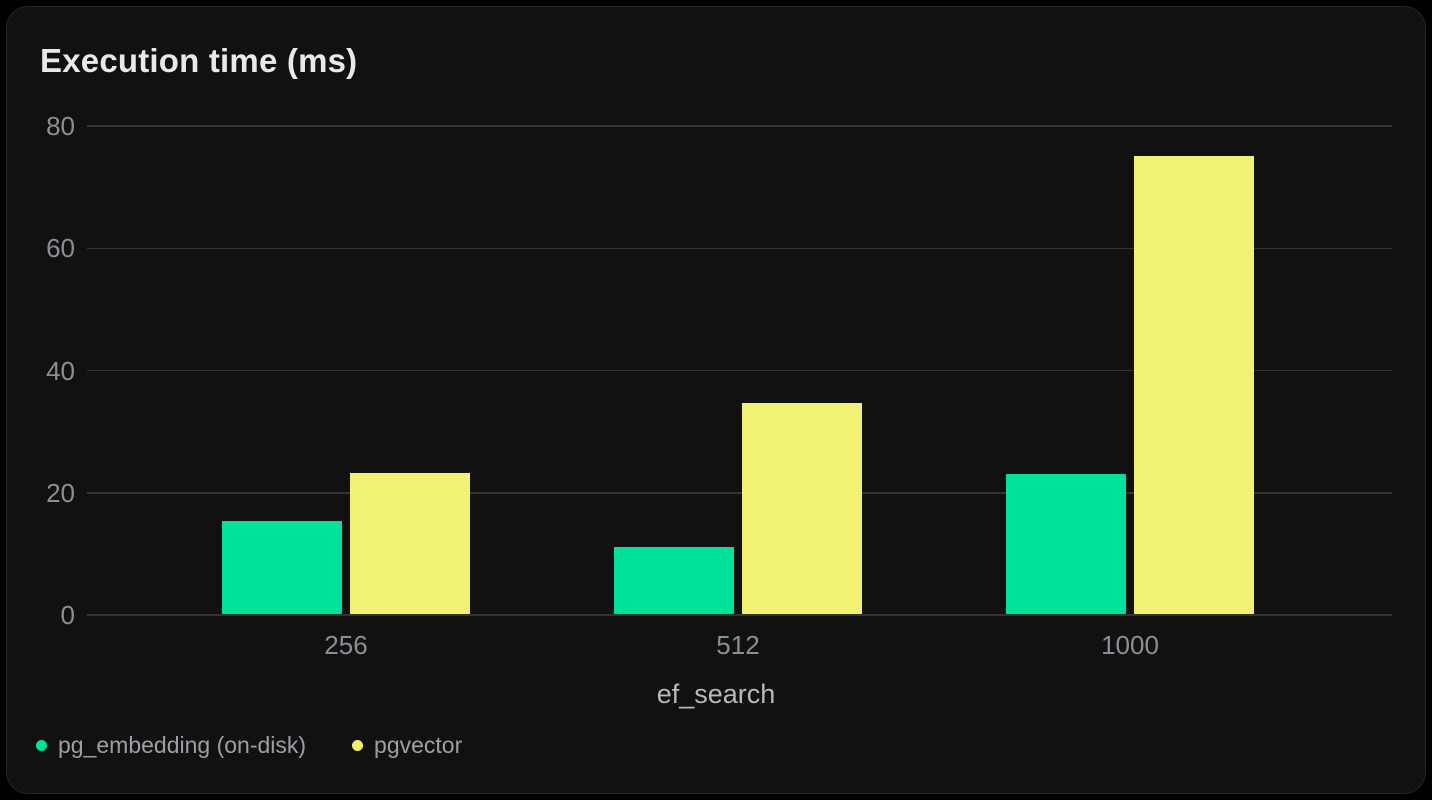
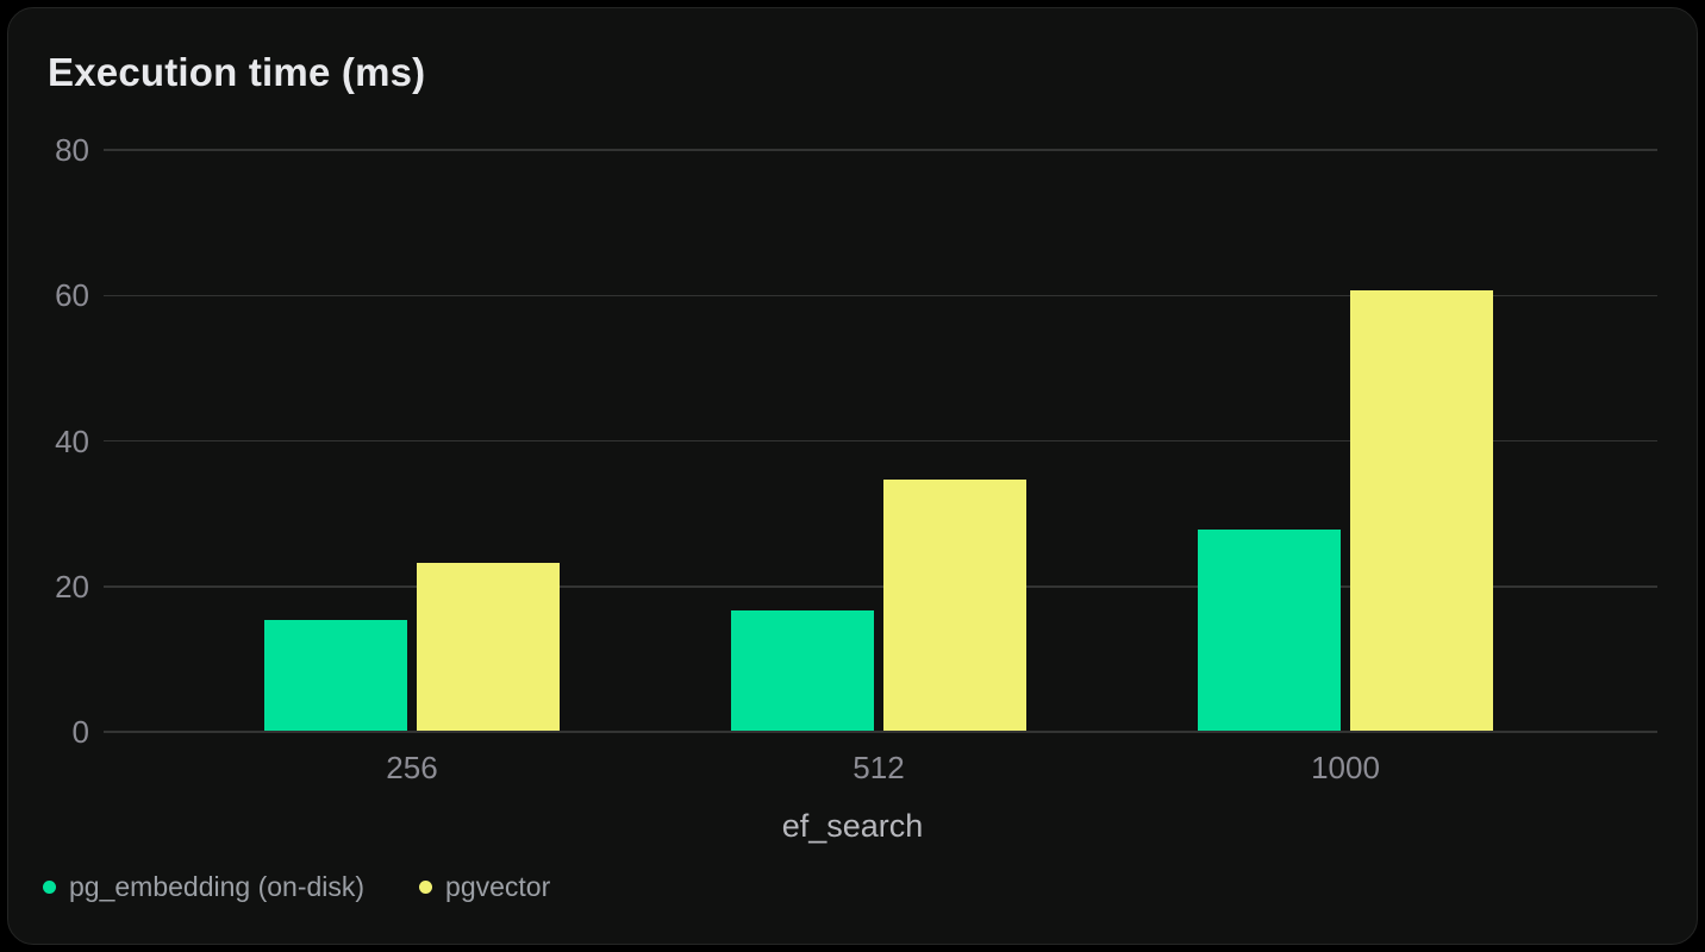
pg_embedding (on-disk)/512: 11 -> 16
pg_embedding (on-disk)/1000: 23 -> 28
pgvector/1000: 75 -> 60
